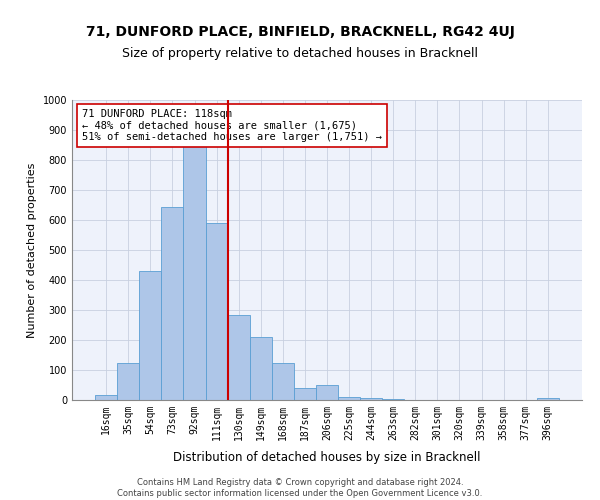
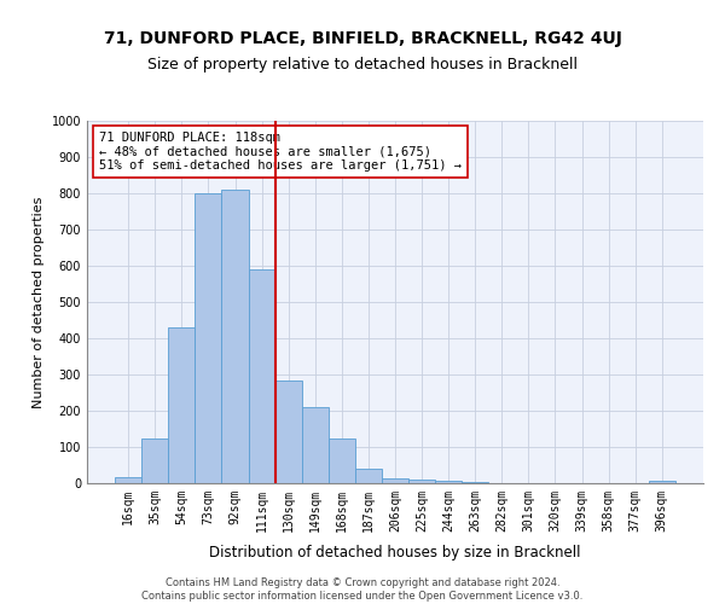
73sqm: 645 -> 800
92sqm: 850 -> 810
206sqm: 50 -> 15
